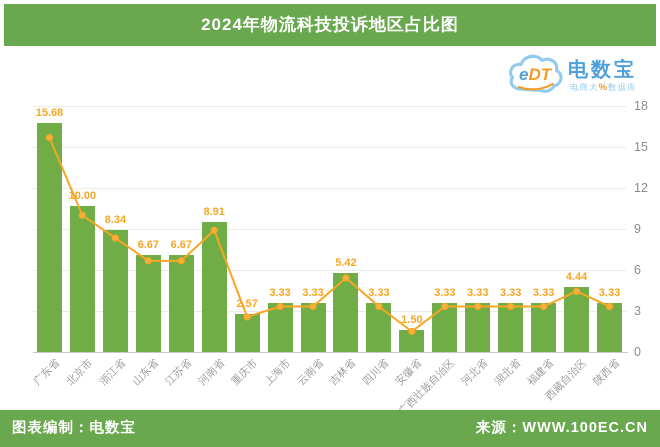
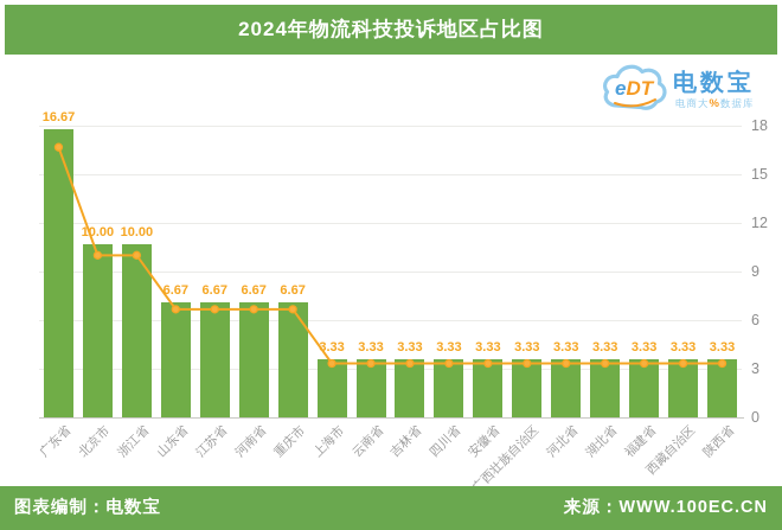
广东省: 15.68 -> 16.67
浙江省: 8.34 -> 10.00
河南省: 8.91 -> 6.67
重庆市: 2.57 -> 6.67
吉林省: 5.42 -> 3.33
安徽省: 1.50 -> 3.33
西藏自治区: 4.44 -> 3.33
